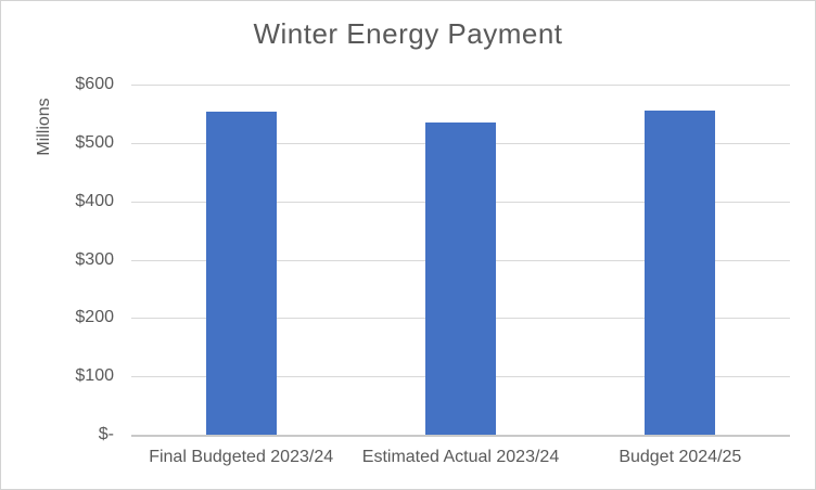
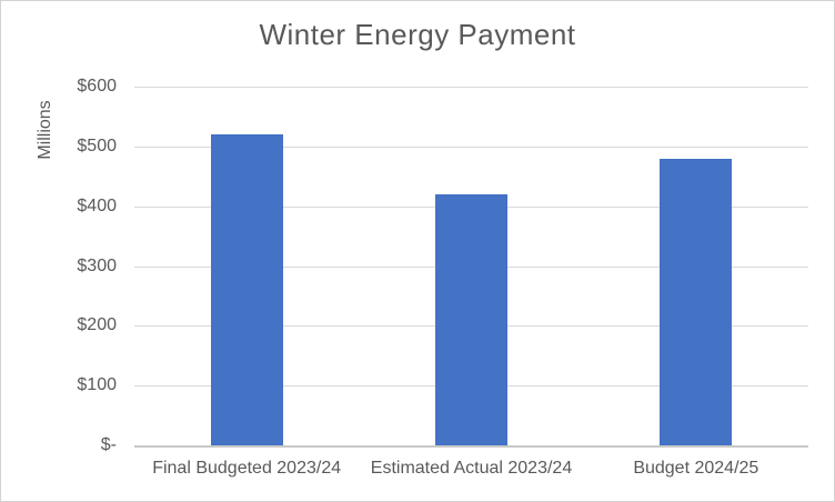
Final Budgeted 2023/24: $550 -> $520
Estimated Actual 2023/24: $540 -> $420
Budget 2024/25: $560 -> $480
